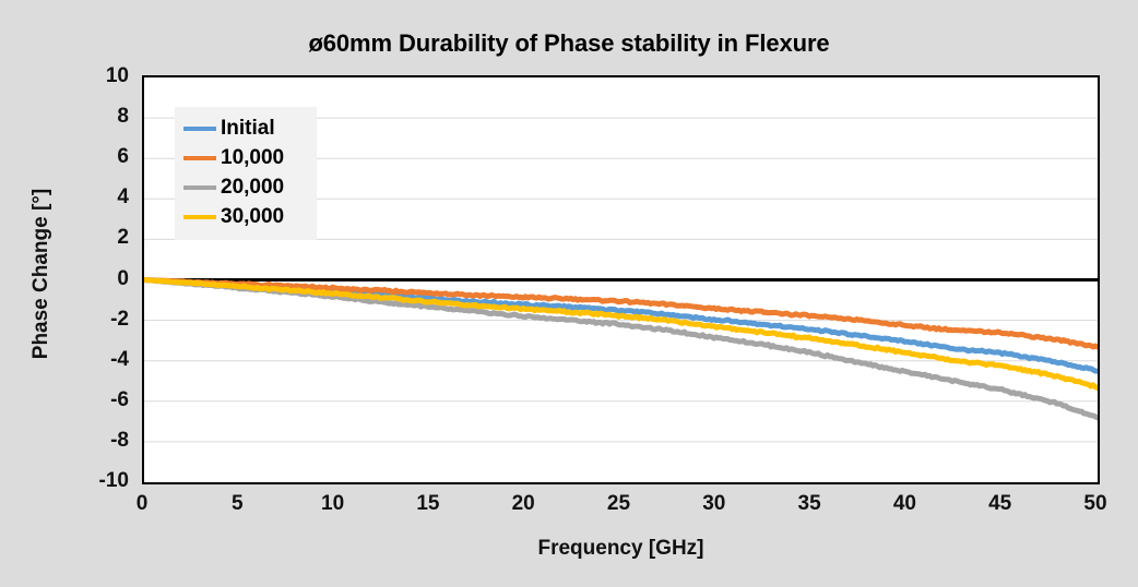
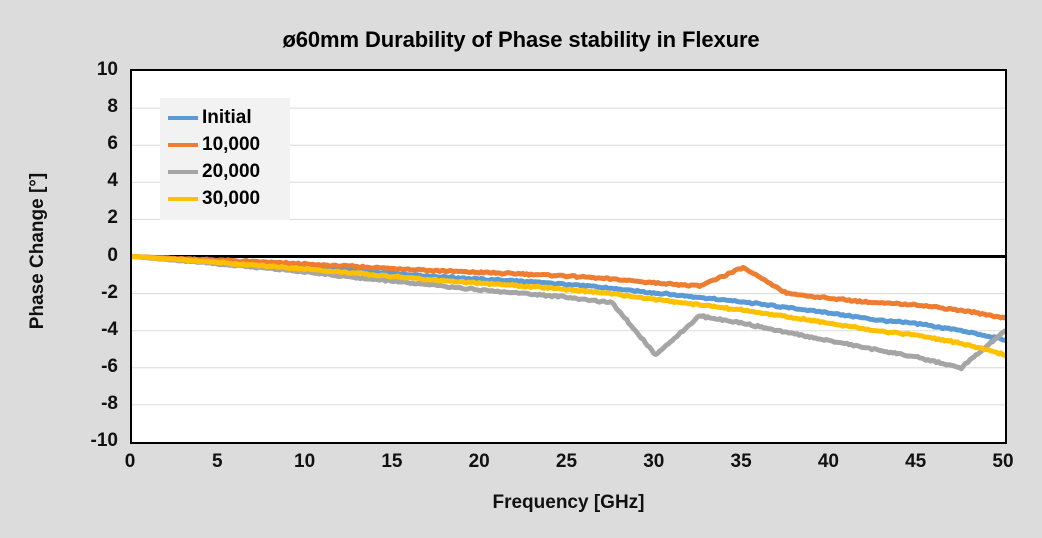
20,000/30: -2.9 -> -5.3
10,000/35: -1.8 -> -0.6
20,000/50: -6.8 -> -4.0
